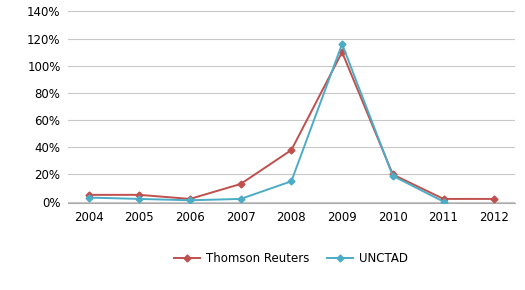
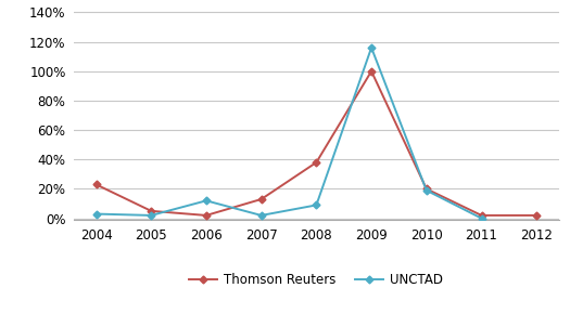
Thomson Reuters/2004: 5% -> 23%
UNCTAD/2006: 1% -> 12%
UNCTAD/2008: 15% -> 9%
Thomson Reuters/2009: 110% -> 100%
